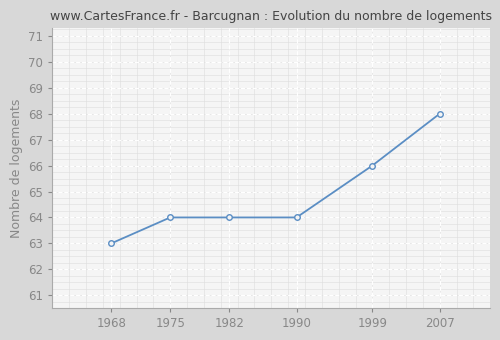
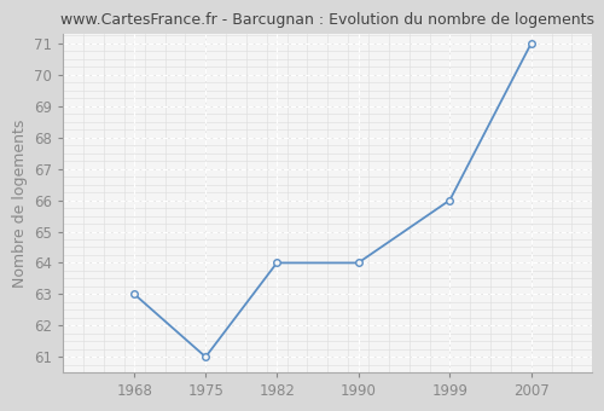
1975: 64 -> 61
2007: 68 -> 71
